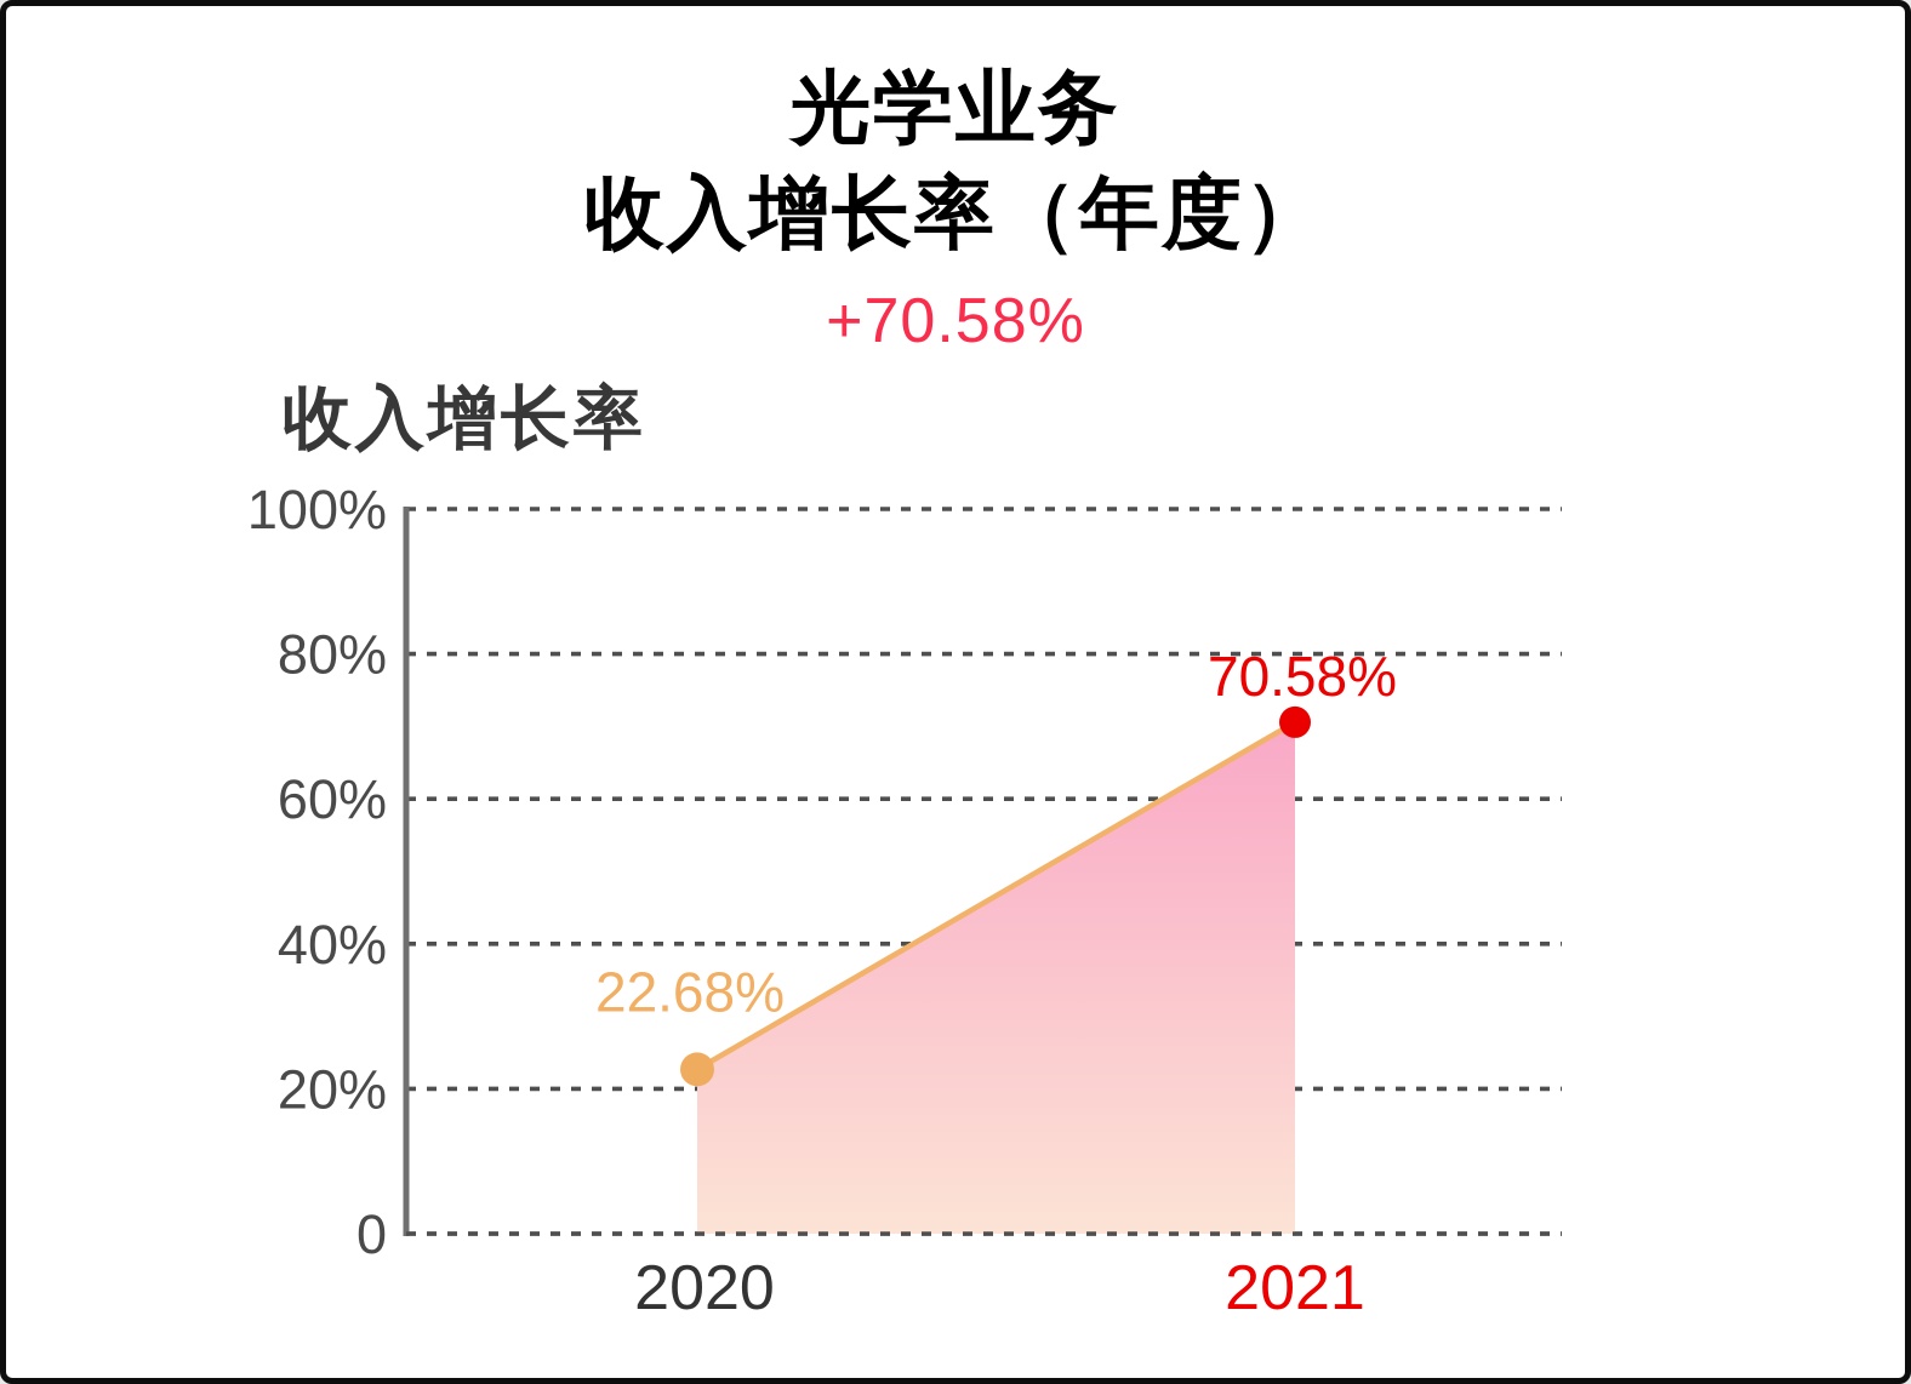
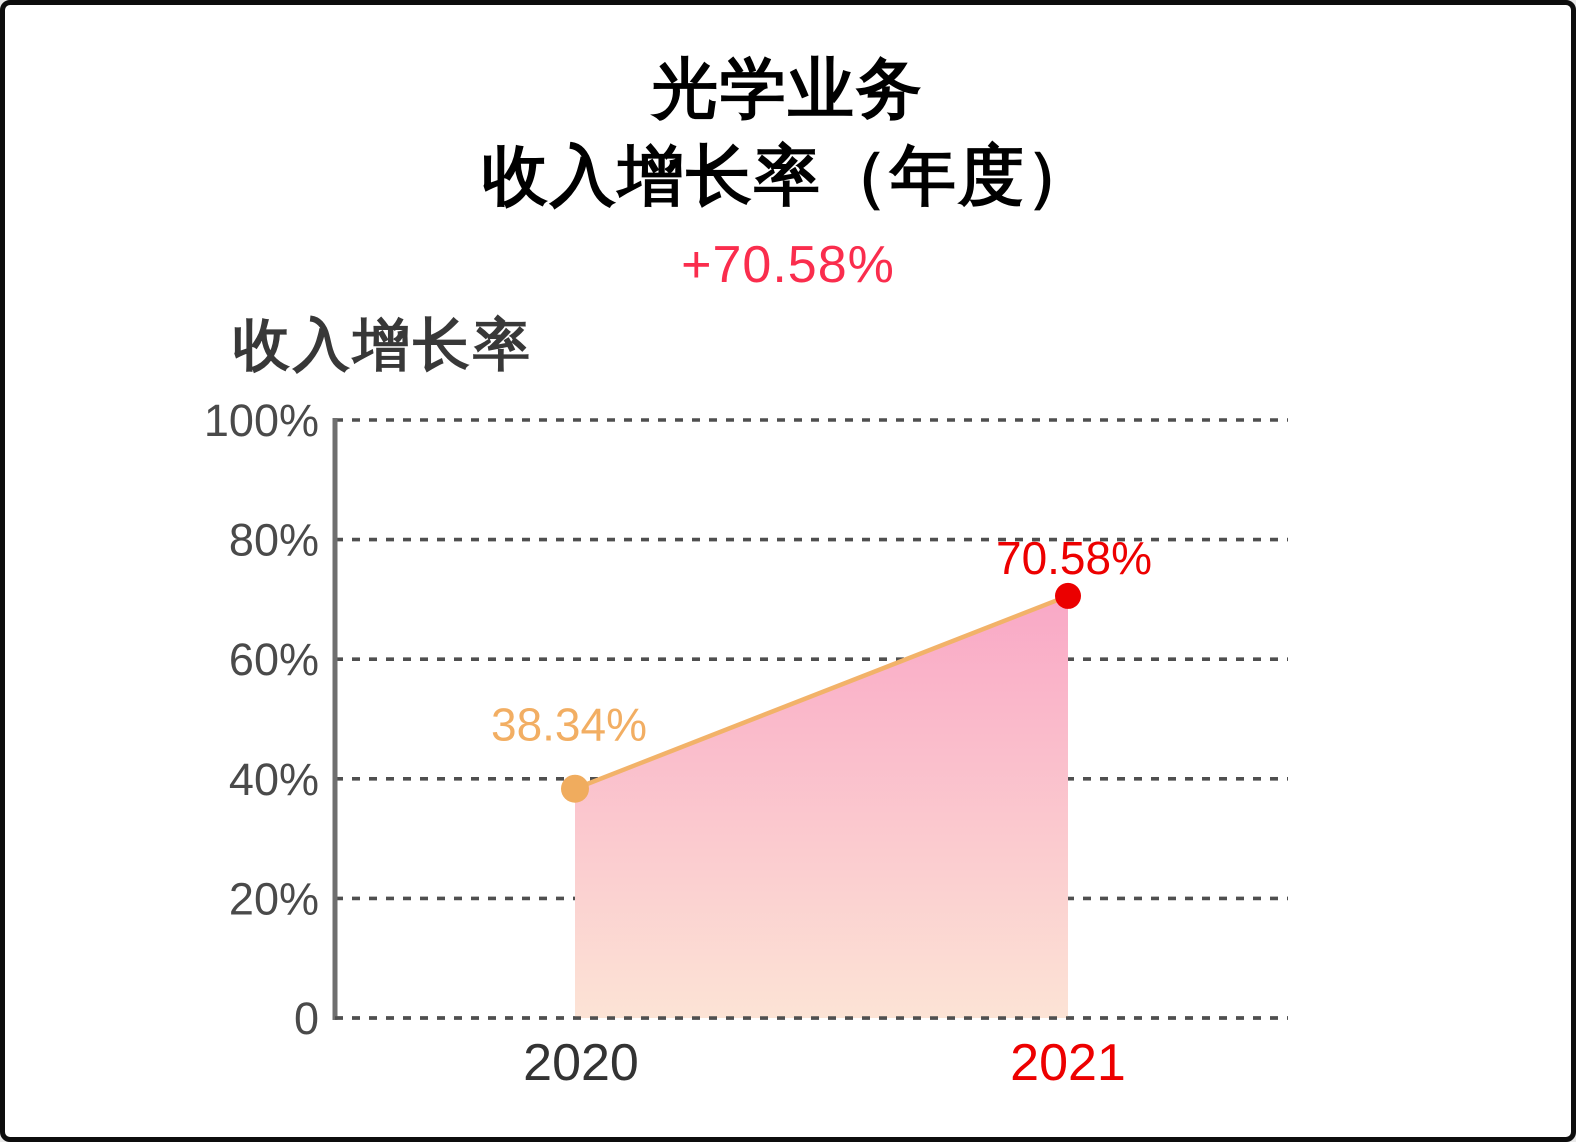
2020: 22.68% -> 38.34%
